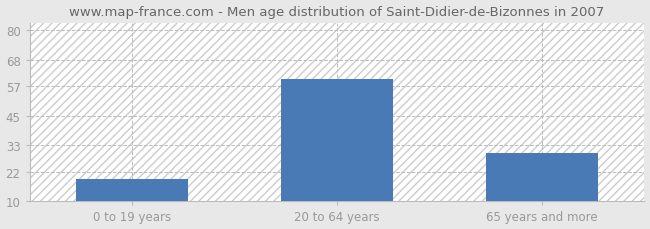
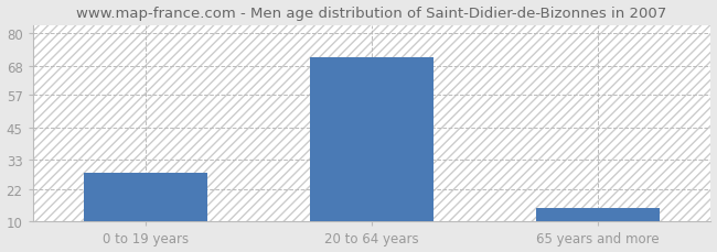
0 to 19 years: 19 -> 28
20 to 64 years: 60 -> 71
65 years and more: 30 -> 15
